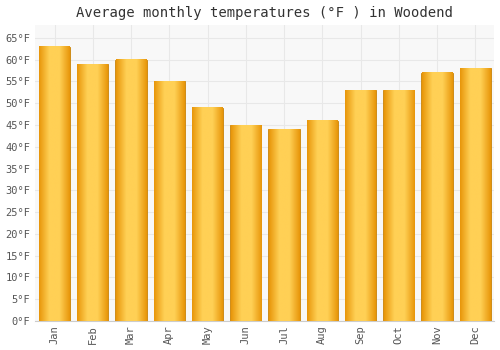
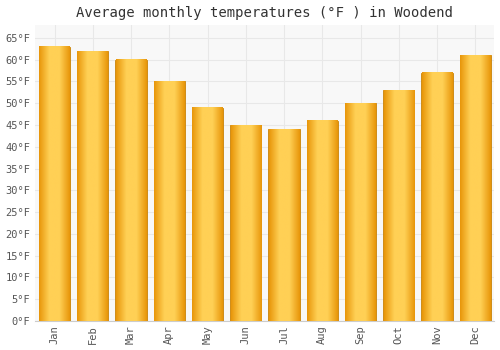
Feb: 59°F -> 62°F
Sep: 53°F -> 50°F
Dec: 58°F -> 61°F
